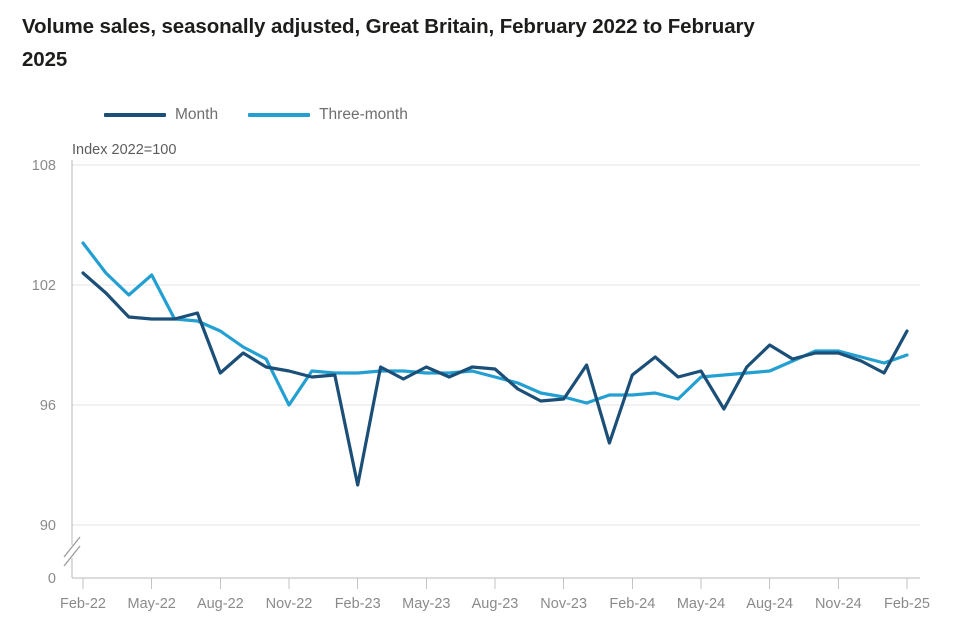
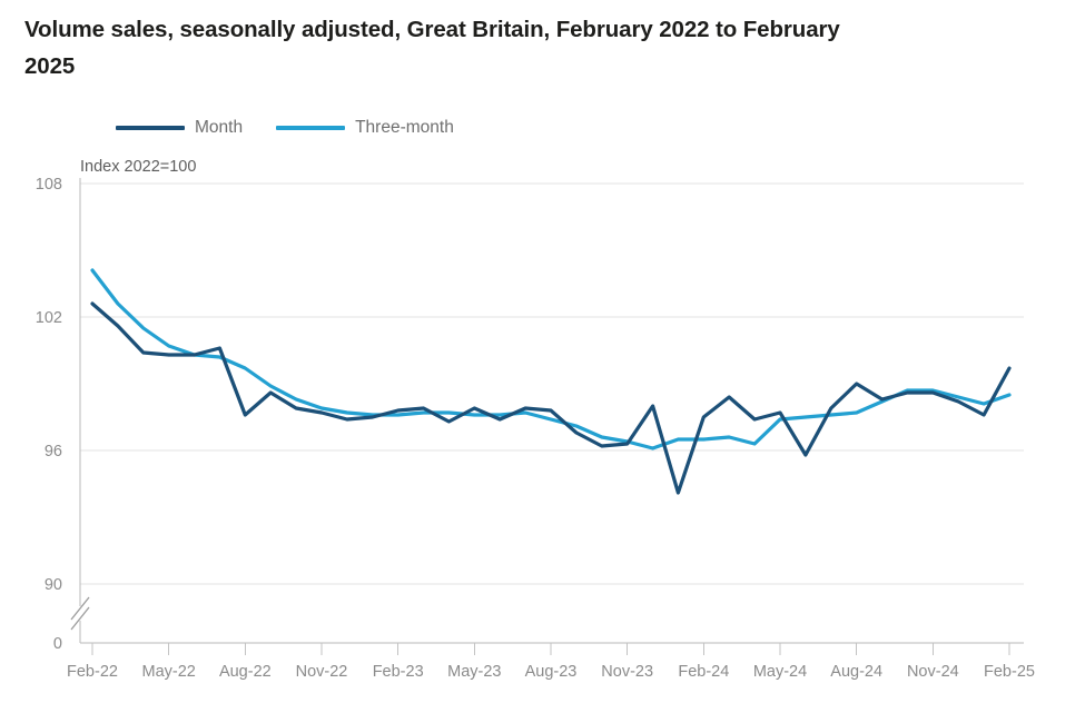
Three-month/May-22: 102.5 -> 100.7
Three-month/Nov-22: 96.0 -> 97.9
Month/Feb-23: 92.0 -> 97.8
